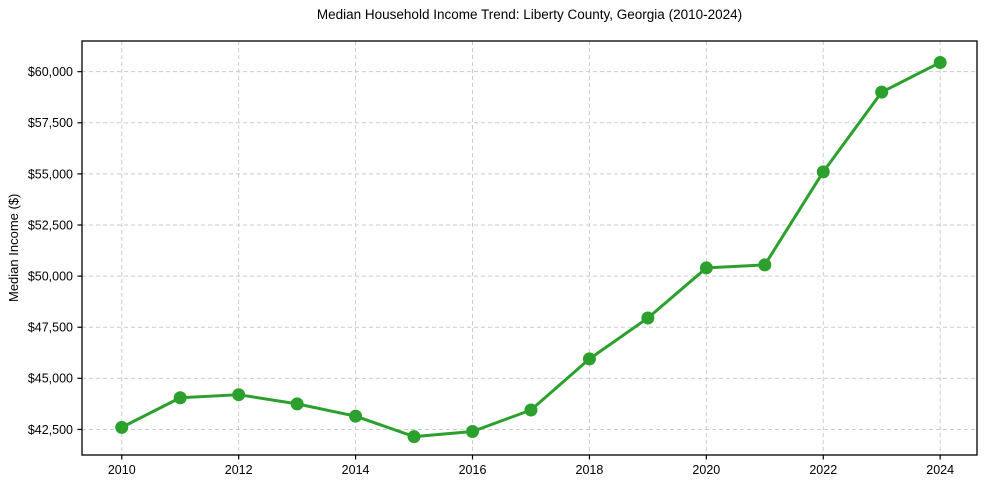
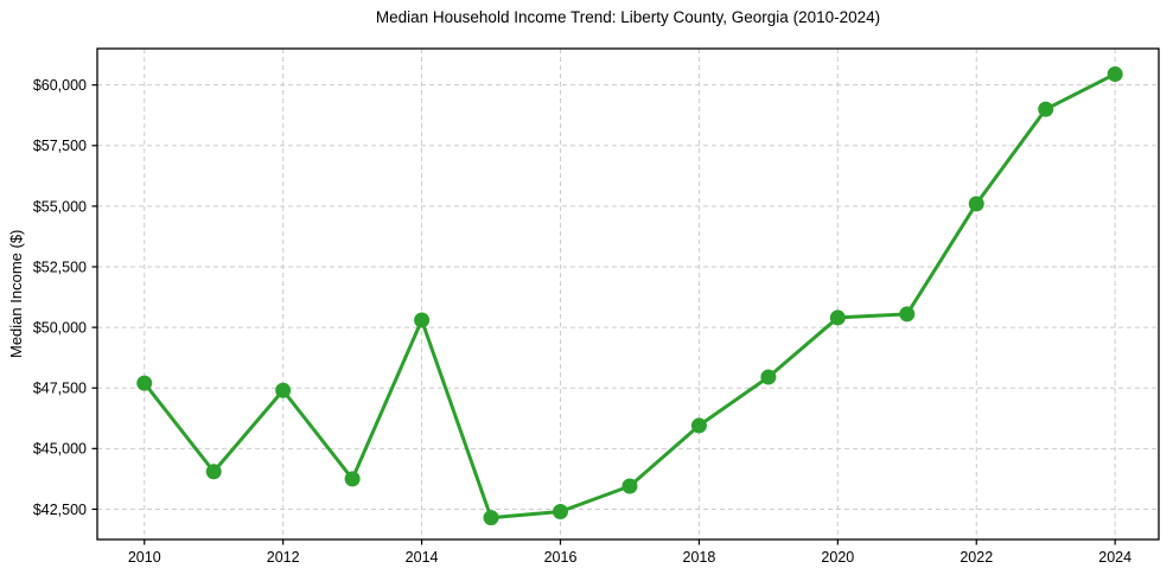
2010: $42600 -> $47700
2012: $44200 -> $47400
2014: $43200 -> $50300
